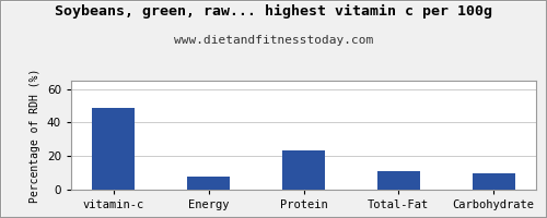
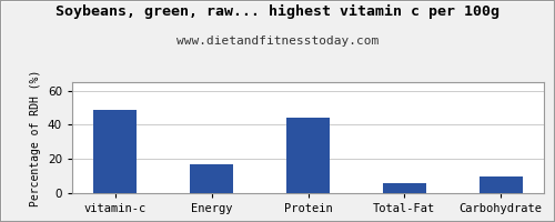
Energy: 8 -> 17
Protein: 24 -> 44
Total-Fat: 11 -> 6
